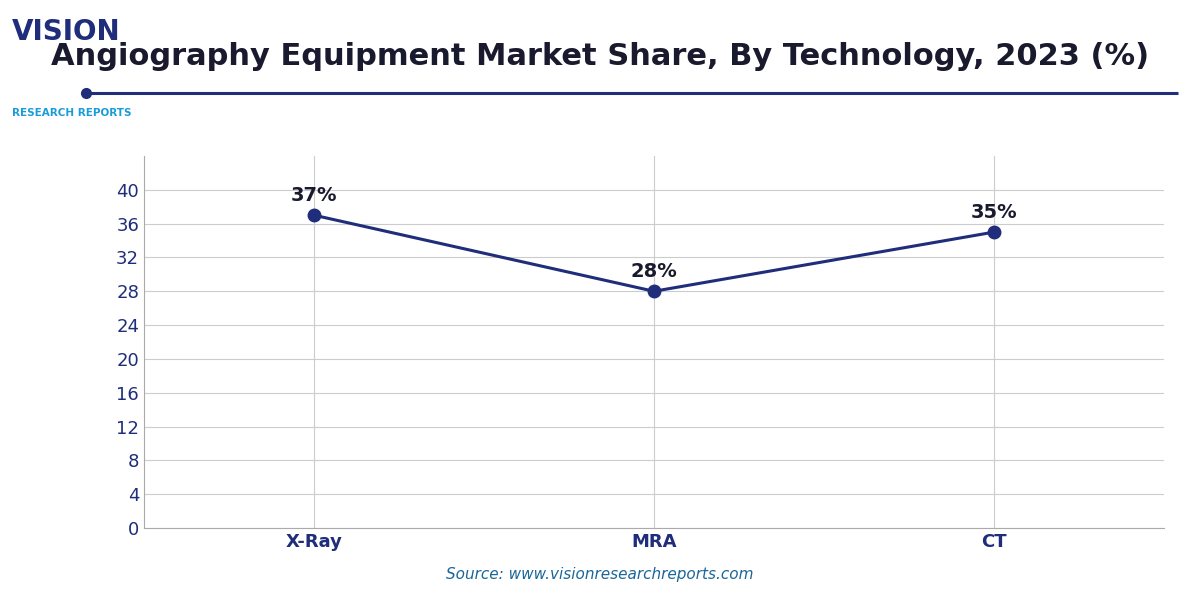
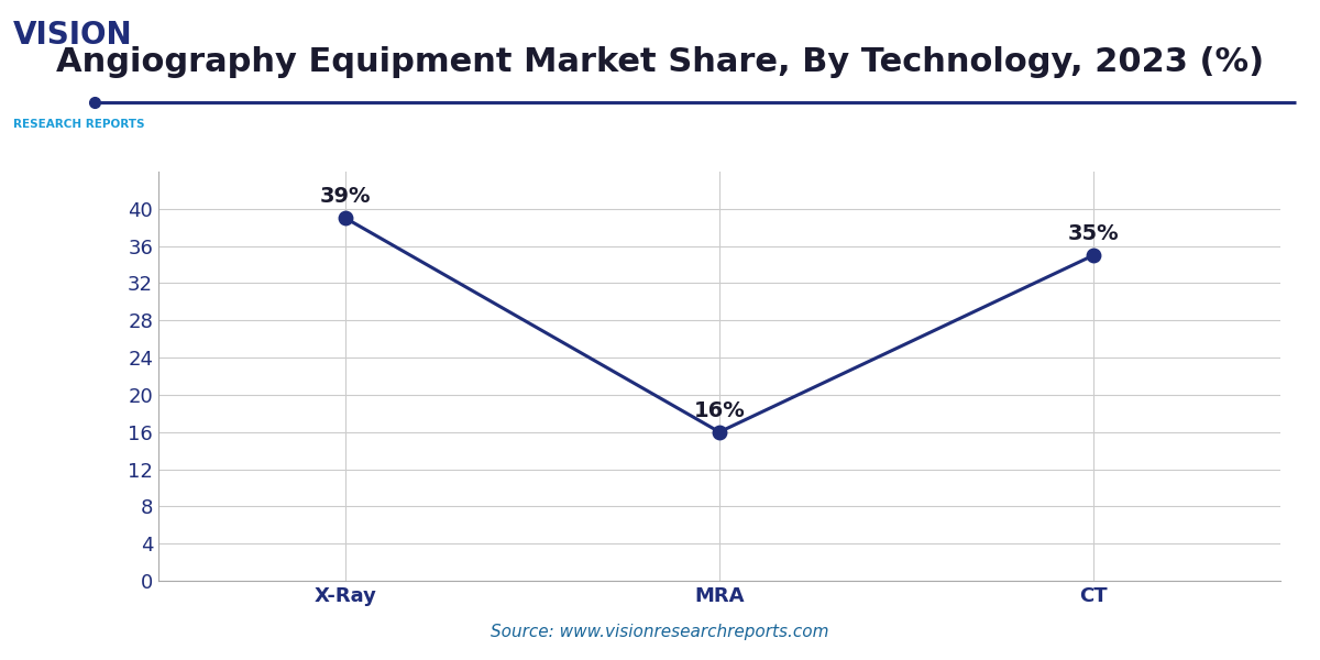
X-Ray: 37% -> 39%
MRA: 28% -> 16%
